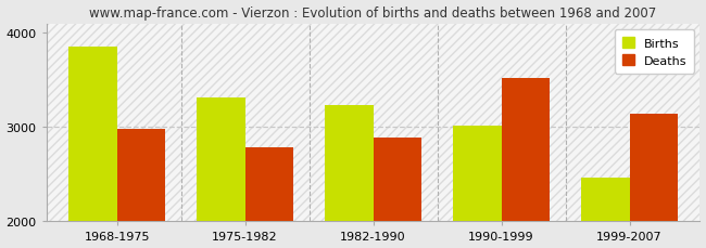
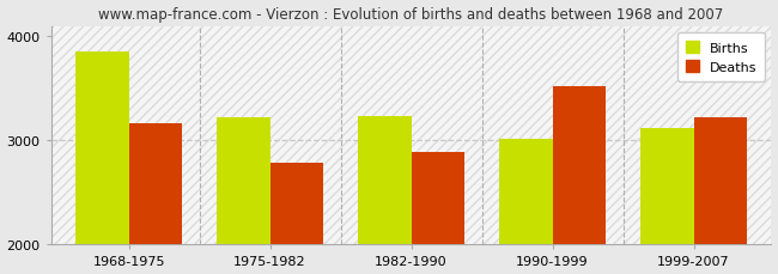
Deaths/1968-1975: 2980 -> 3160
Births/1975-1982: 3310 -> 3220
Births/1999-2007: 2460 -> 3120
Deaths/1999-2007: 3140 -> 3220
